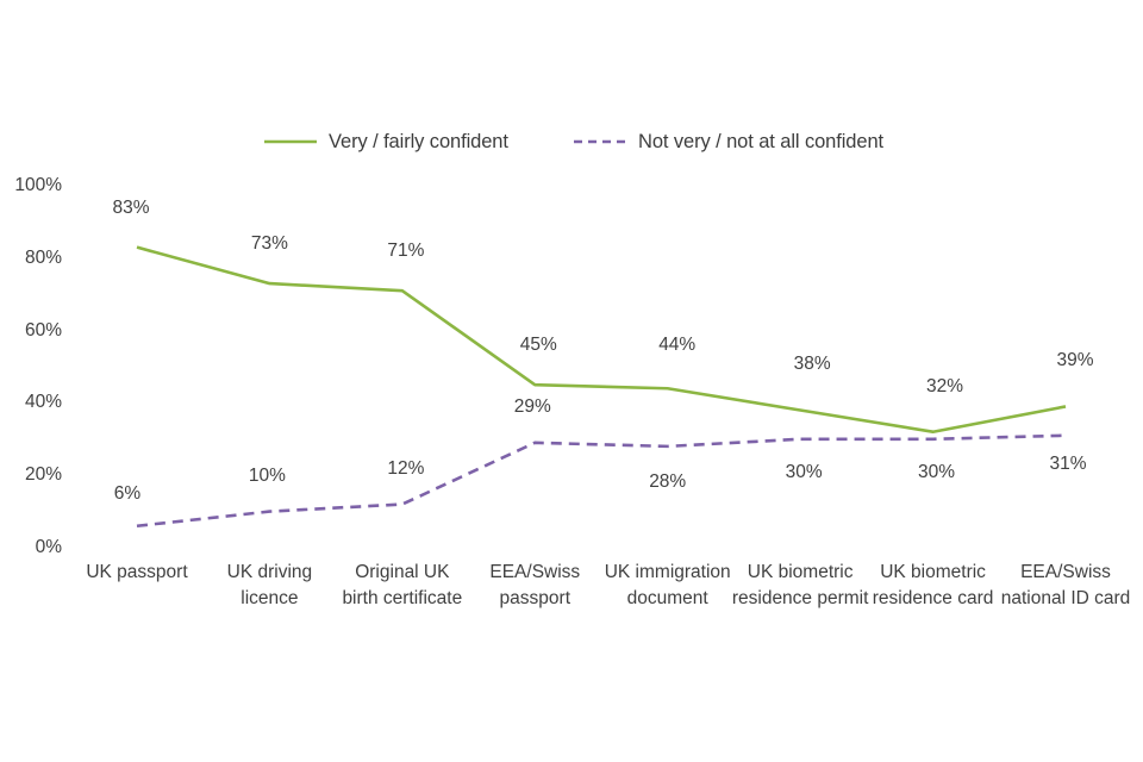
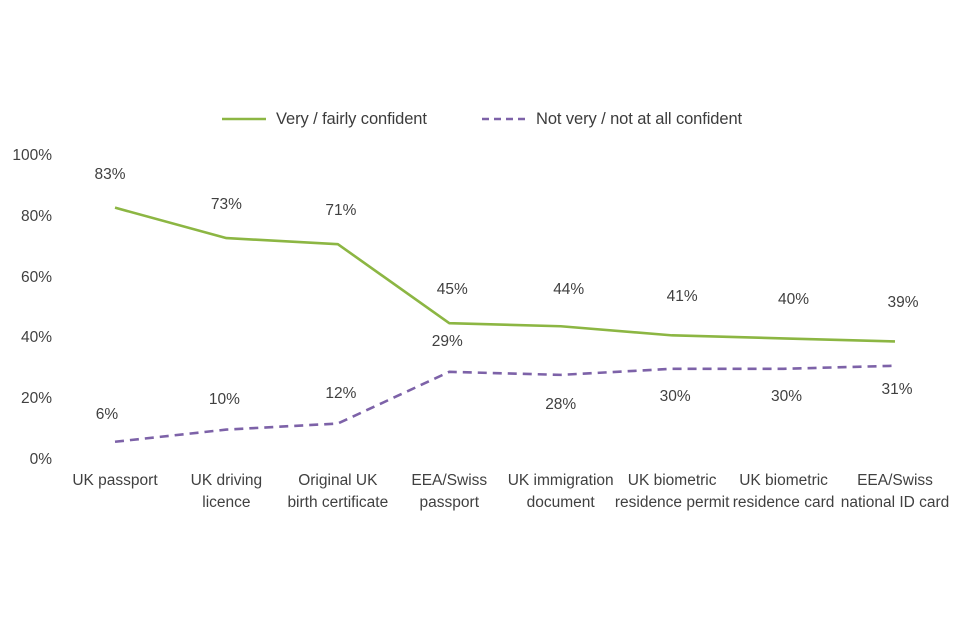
Very / fairly confident/UK biometric residence permit: 38% -> 41%
Very / fairly confident/UK biometric residence card: 32% -> 40%
